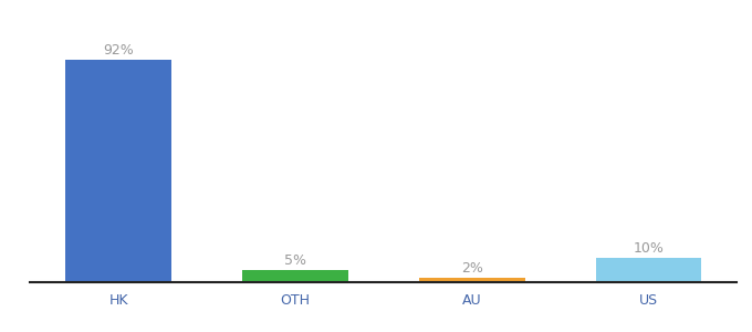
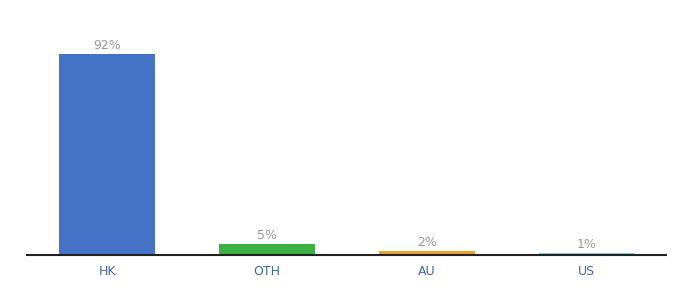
US: 10% -> 1%
